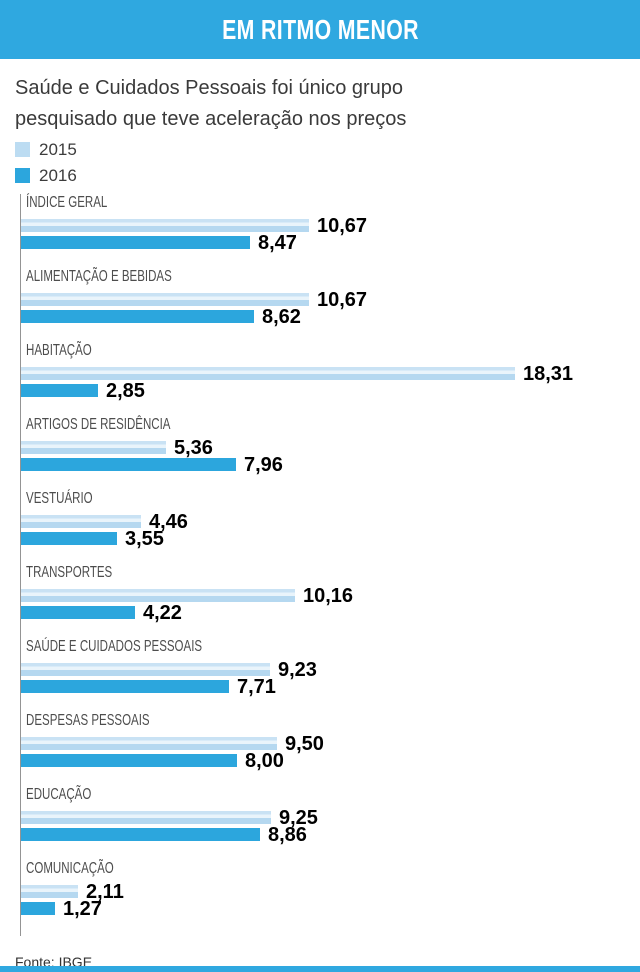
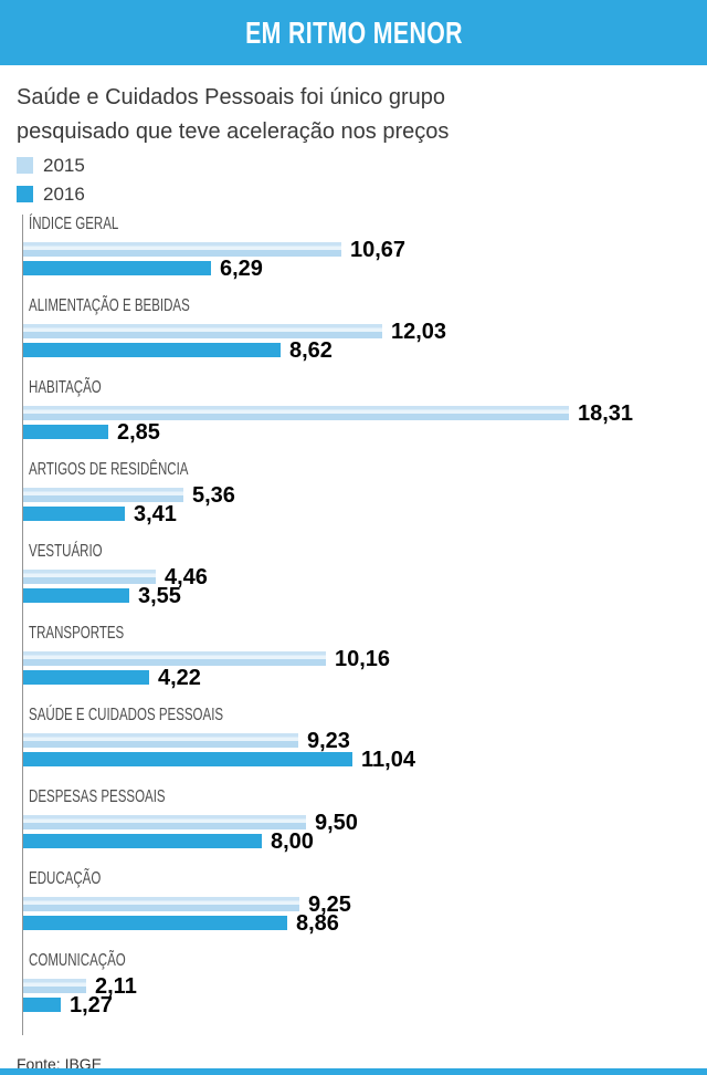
2016/ÍNDICE GERAL: 8,47 -> 6,29
2015/ALIMENTAÇÃO E BEBIDAS: 10,67 -> 12,03
2016/ARTIGOS DE RESIDÊNCIA: 7,96 -> 3,41
2016/SAÚDE E CUIDADOS PESSOAIS: 7,71 -> 11,04
